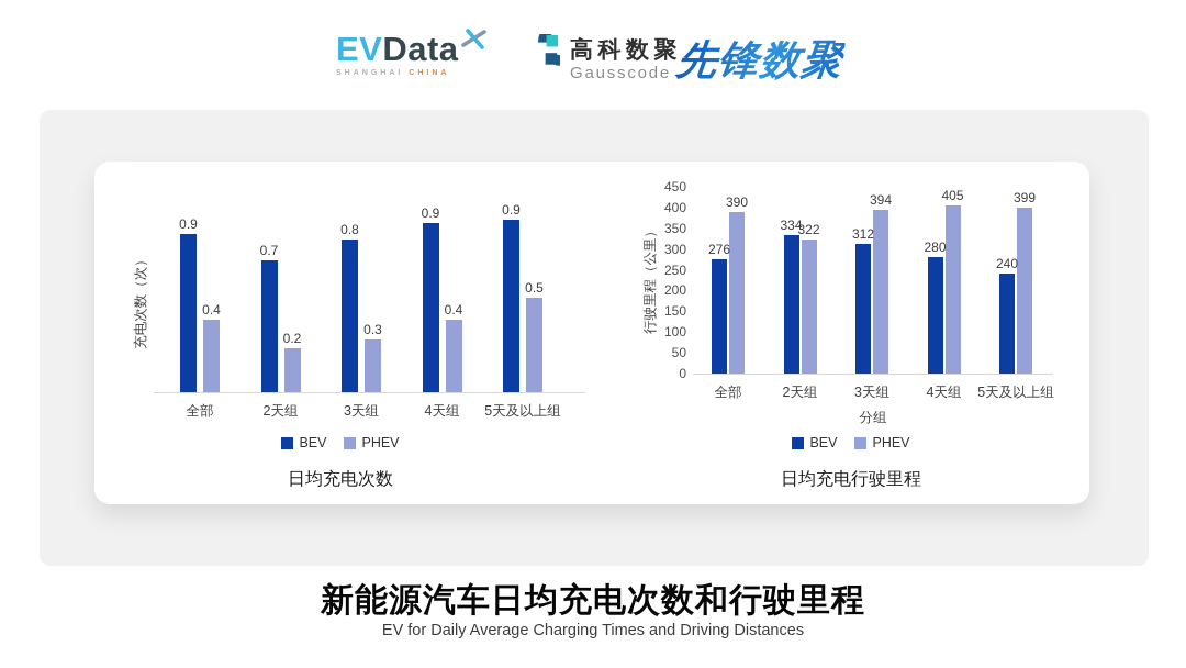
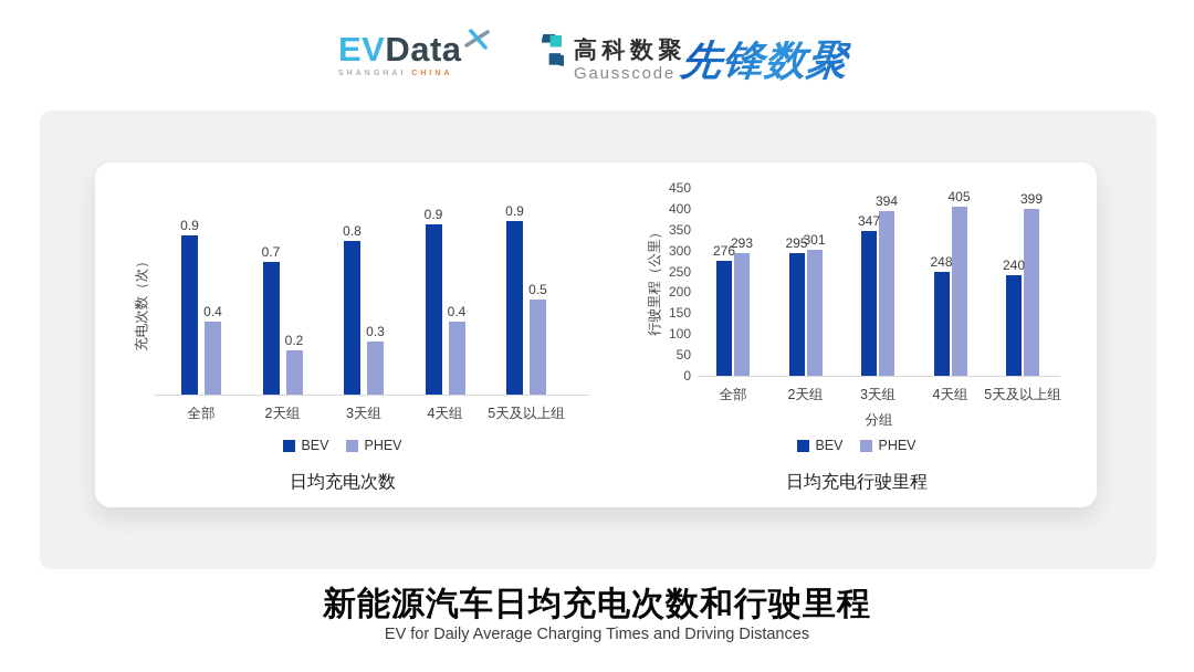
日均充电行驶里程/PHEV/全部: 390 -> 293
日均充电行驶里程/BEV/2天组: 334 -> 295
日均充电行驶里程/PHEV/2天组: 322 -> 301
日均充电行驶里程/BEV/3天组: 312 -> 347
日均充电行驶里程/BEV/4天组: 280 -> 248
